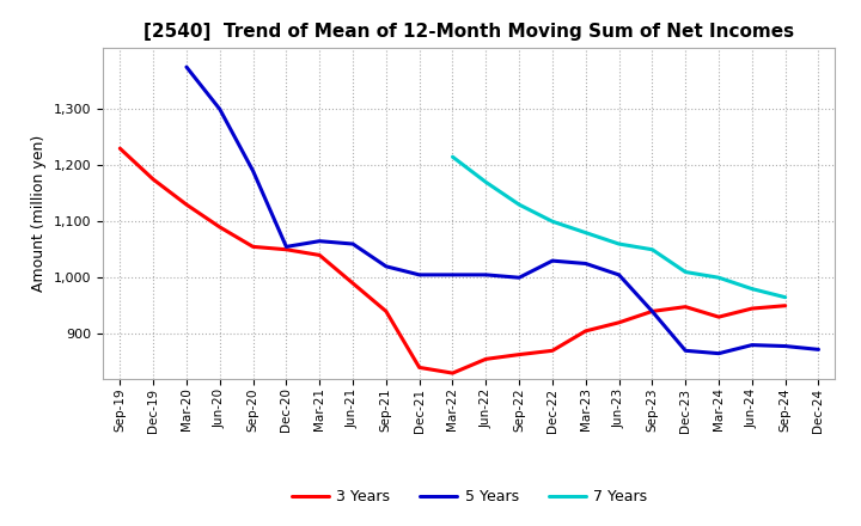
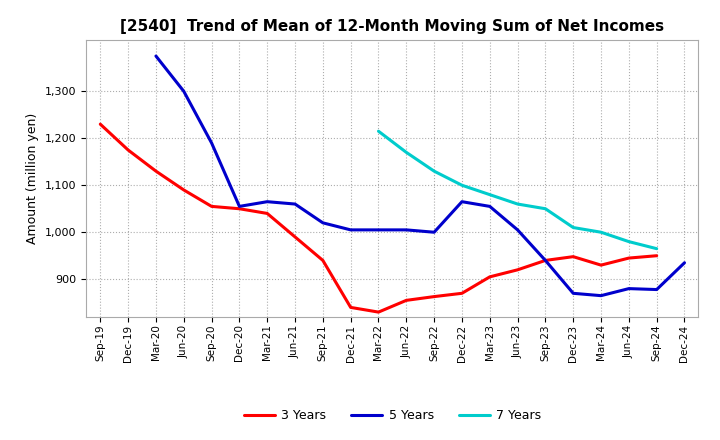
5 Years/Dec-22: 1,030 -> 1,065
5 Years/Mar-23: 1,025 -> 1,055
5 Years/Dec-24: 872 -> 935
